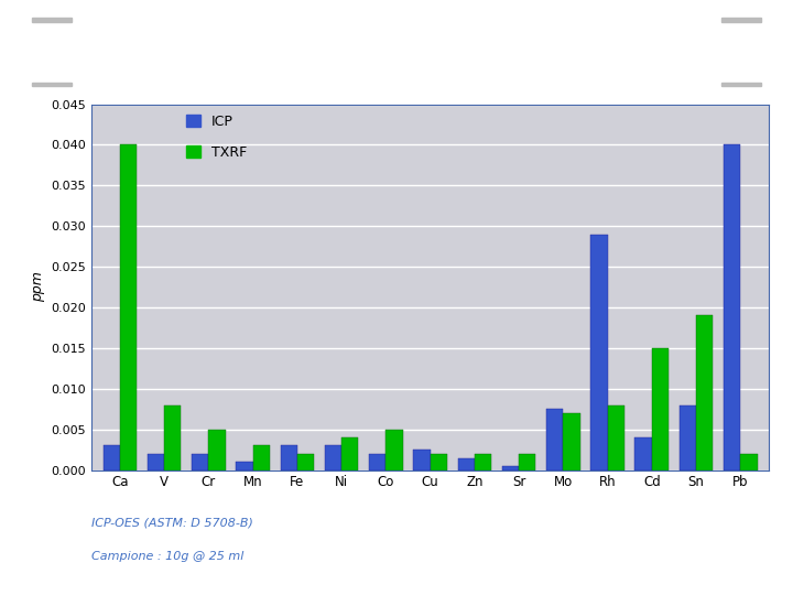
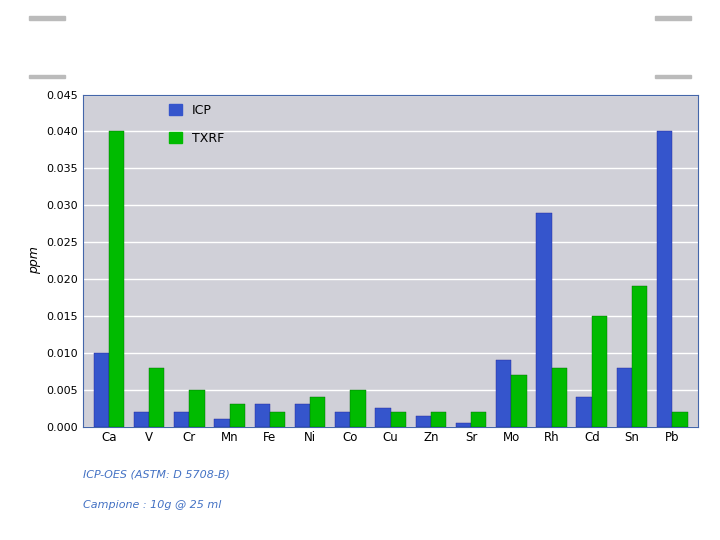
ICP/Ca: 0.0030 -> 0.0100
ICP/Mo: 0.0075 -> 0.0090
